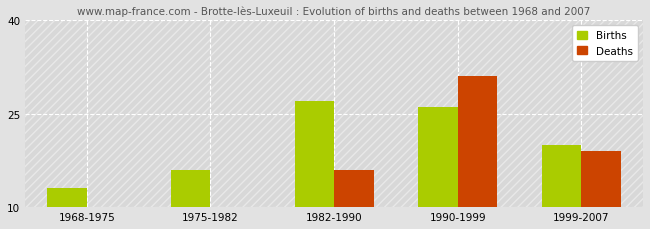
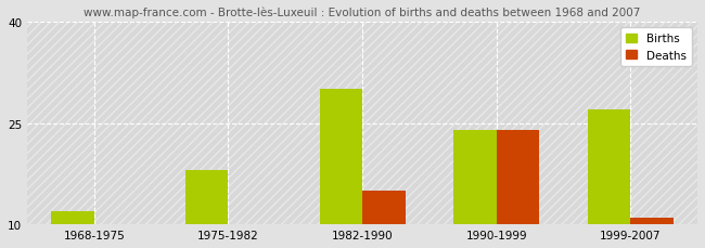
Births/1968-1975: 13 -> 12
Births/1975-1982: 16 -> 18
Births/1982-1990: 27 -> 30
Deaths/1982-1990: 16 -> 15
Births/1990-1999: 26 -> 24
Deaths/1990-1999: 31 -> 24
Births/1999-2007: 20 -> 27
Deaths/1999-2007: 19 -> 11
